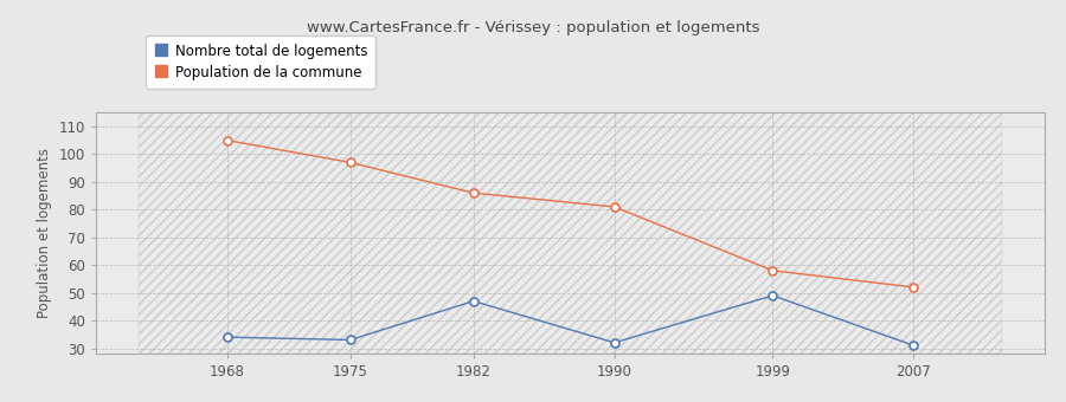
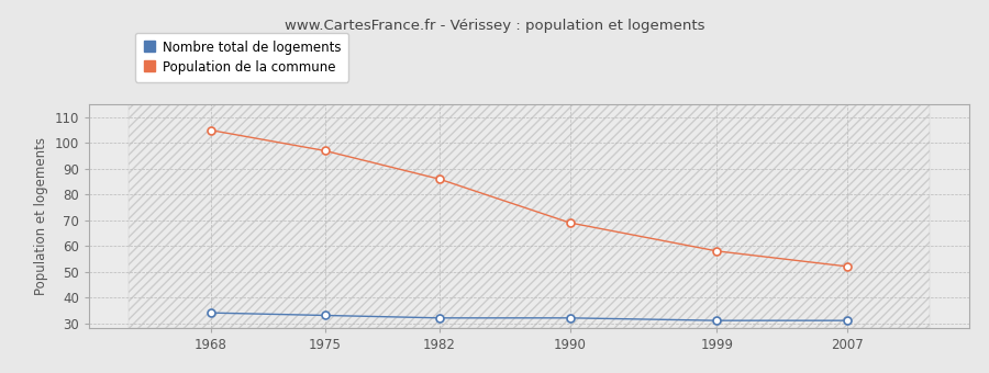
Nombre total de logements/1982: 47 -> 32
Population de la commune/1990: 81 -> 69
Nombre total de logements/1999: 49 -> 31
